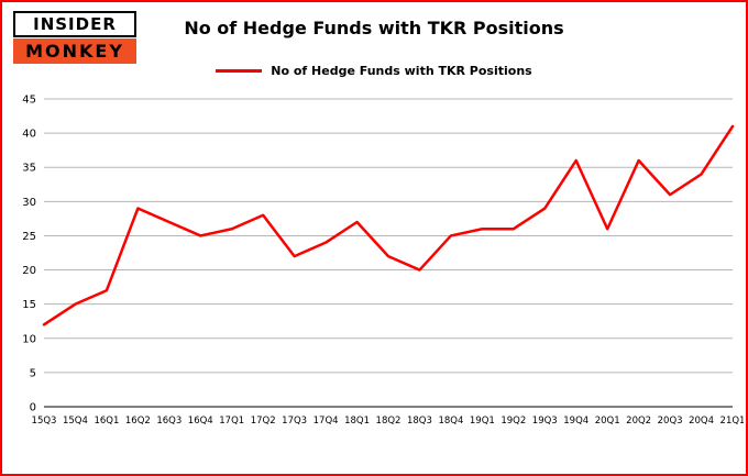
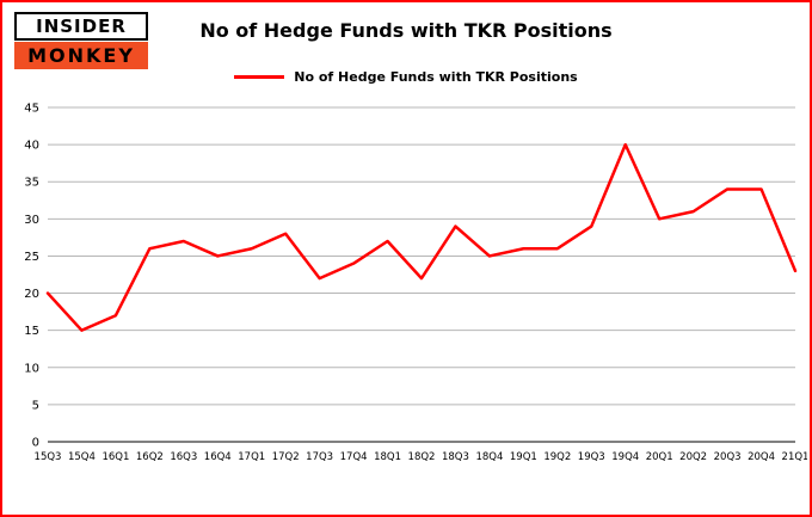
15Q3: 12 -> 20
16Q2: 29 -> 26
18Q3: 20 -> 29
19Q4: 36 -> 40
20Q1: 26 -> 30
20Q2: 36 -> 31
20Q3: 31 -> 34
21Q1: 41 -> 23
